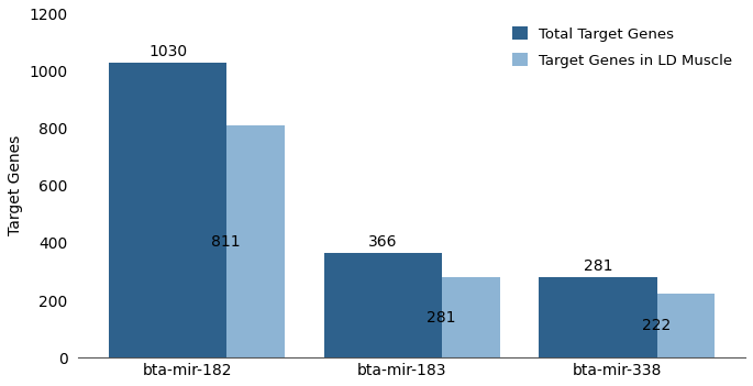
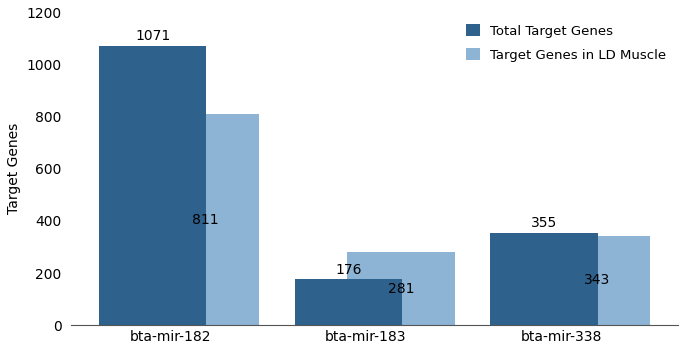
Total Target Genes/bta-mir-182: 1030 -> 1071
Total Target Genes/bta-mir-183: 366 -> 176
Total Target Genes/bta-mir-338: 281 -> 355
Target Genes in LD Muscle/bta-mir-338: 222 -> 343
